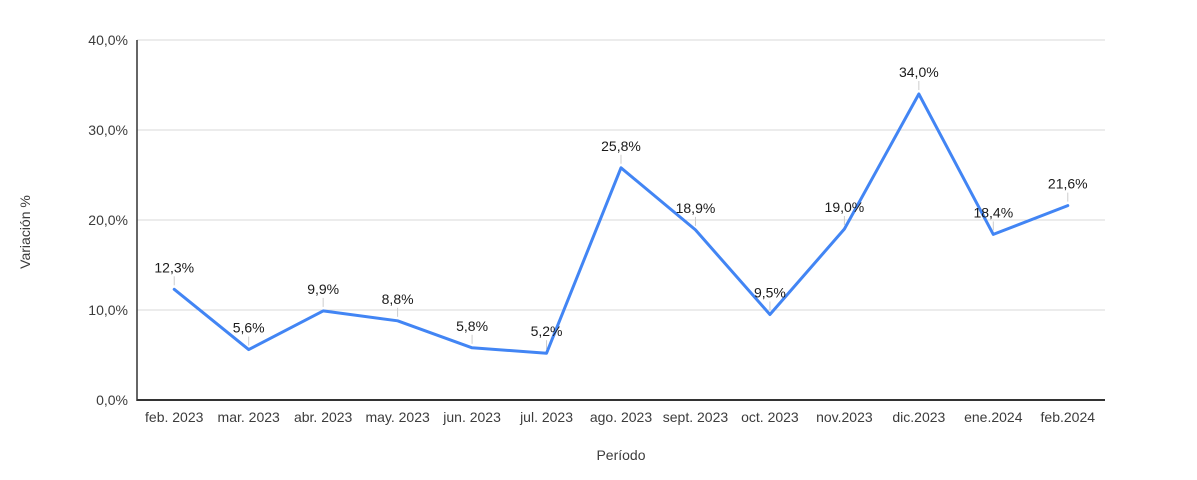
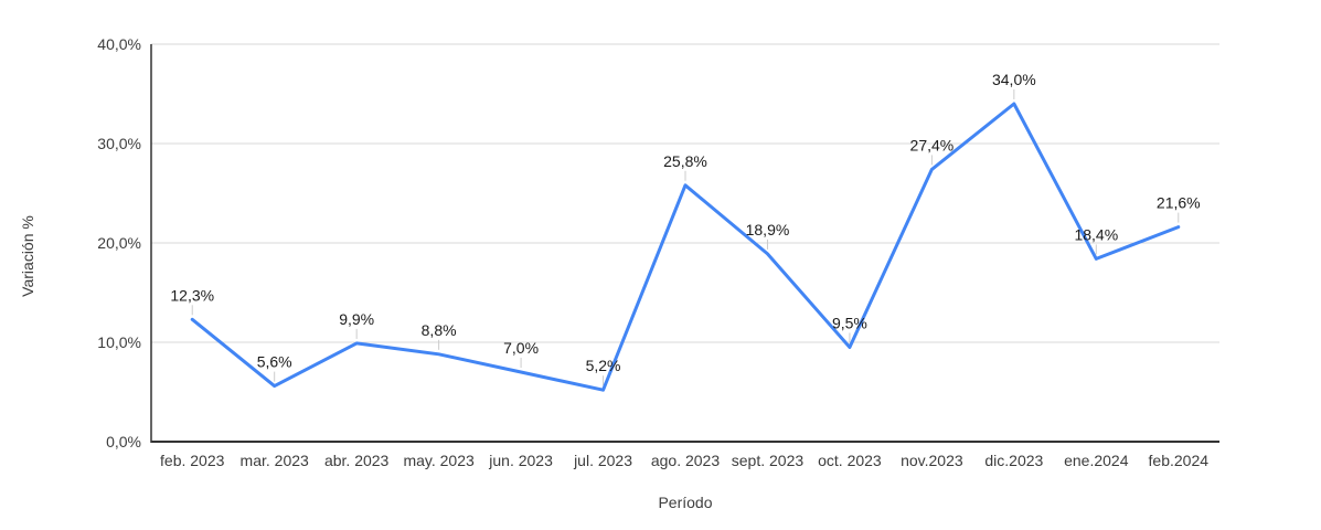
jun. 2023: 5,8% -> 7,0%
nov.2023: 19,0% -> 27,4%
